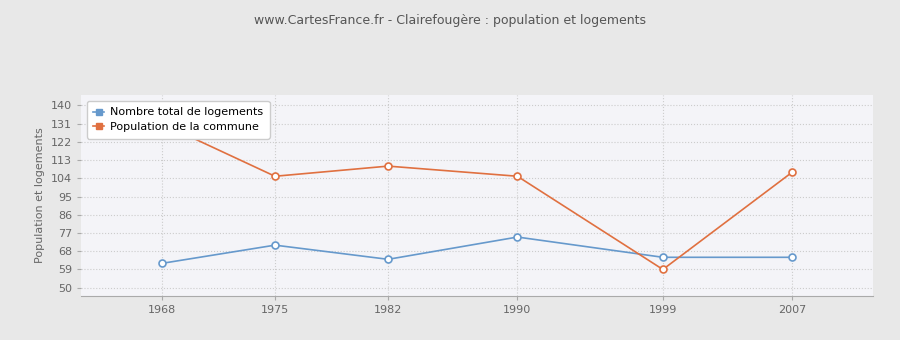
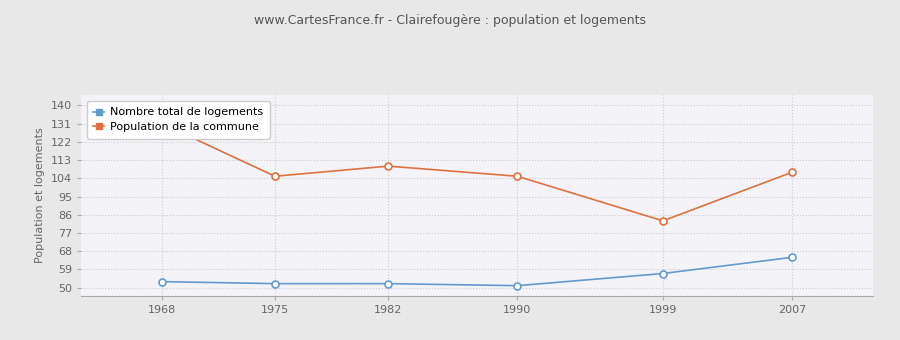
Nombre total de logements/1968: 62 -> 53
Nombre total de logements/1975: 71 -> 52
Nombre total de logements/1982: 64 -> 52
Nombre total de logements/1990: 75 -> 51
Nombre total de logements/1999: 65 -> 57
Population de la commune/1999: 59 -> 83
